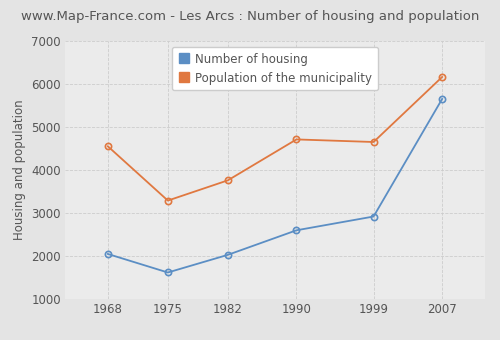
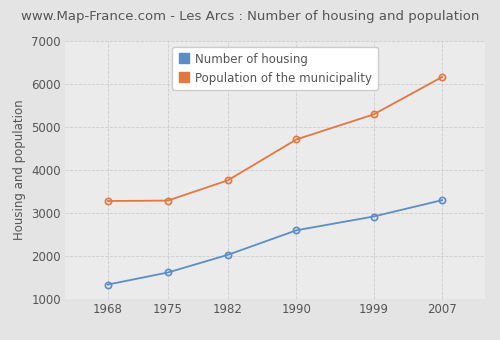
Number of housing/1968: 2050 -> 1340
Population of the municipality/1968: 4550 -> 3280
Population of the municipality/1999: 4650 -> 5290
Number of housing/2007: 5650 -> 3300
